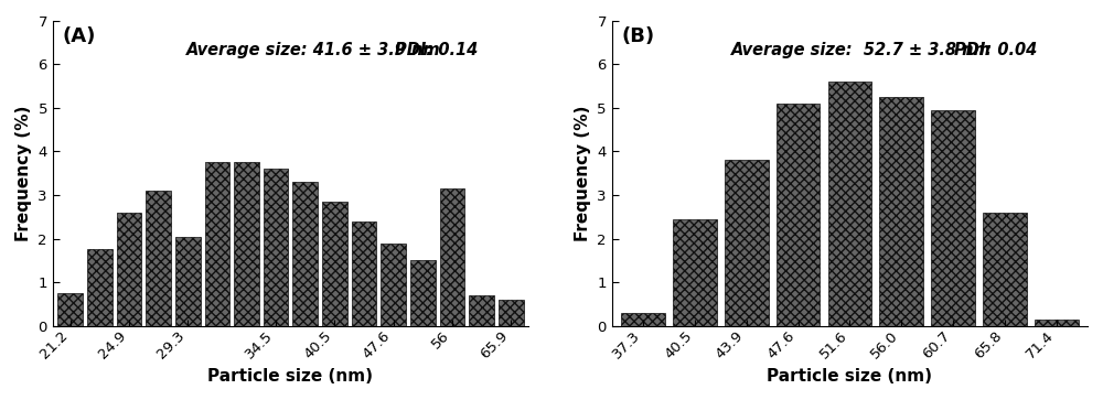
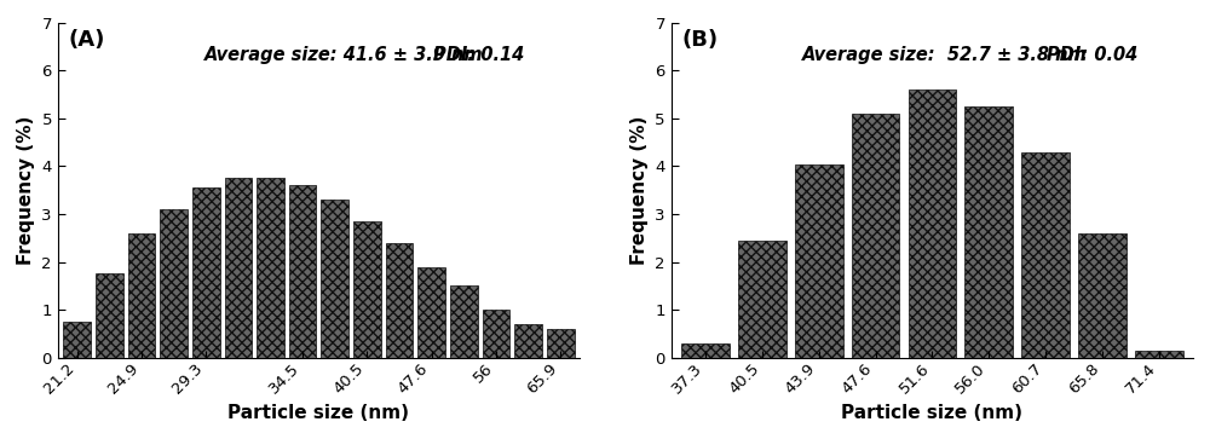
29.3: 2.05 -> 3.55
56: 3.15 -> 1.00
43.9: 3.80 -> 4.05
60.7: 4.95 -> 4.30
